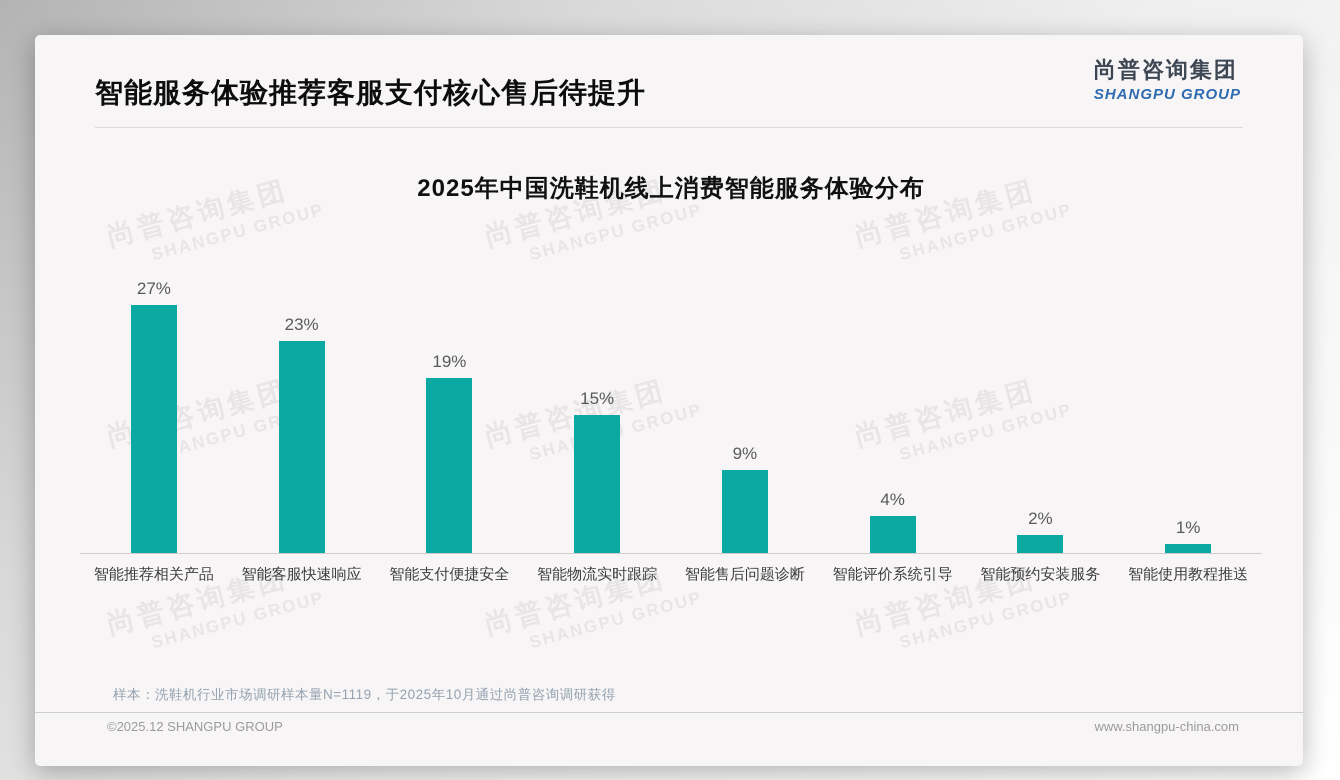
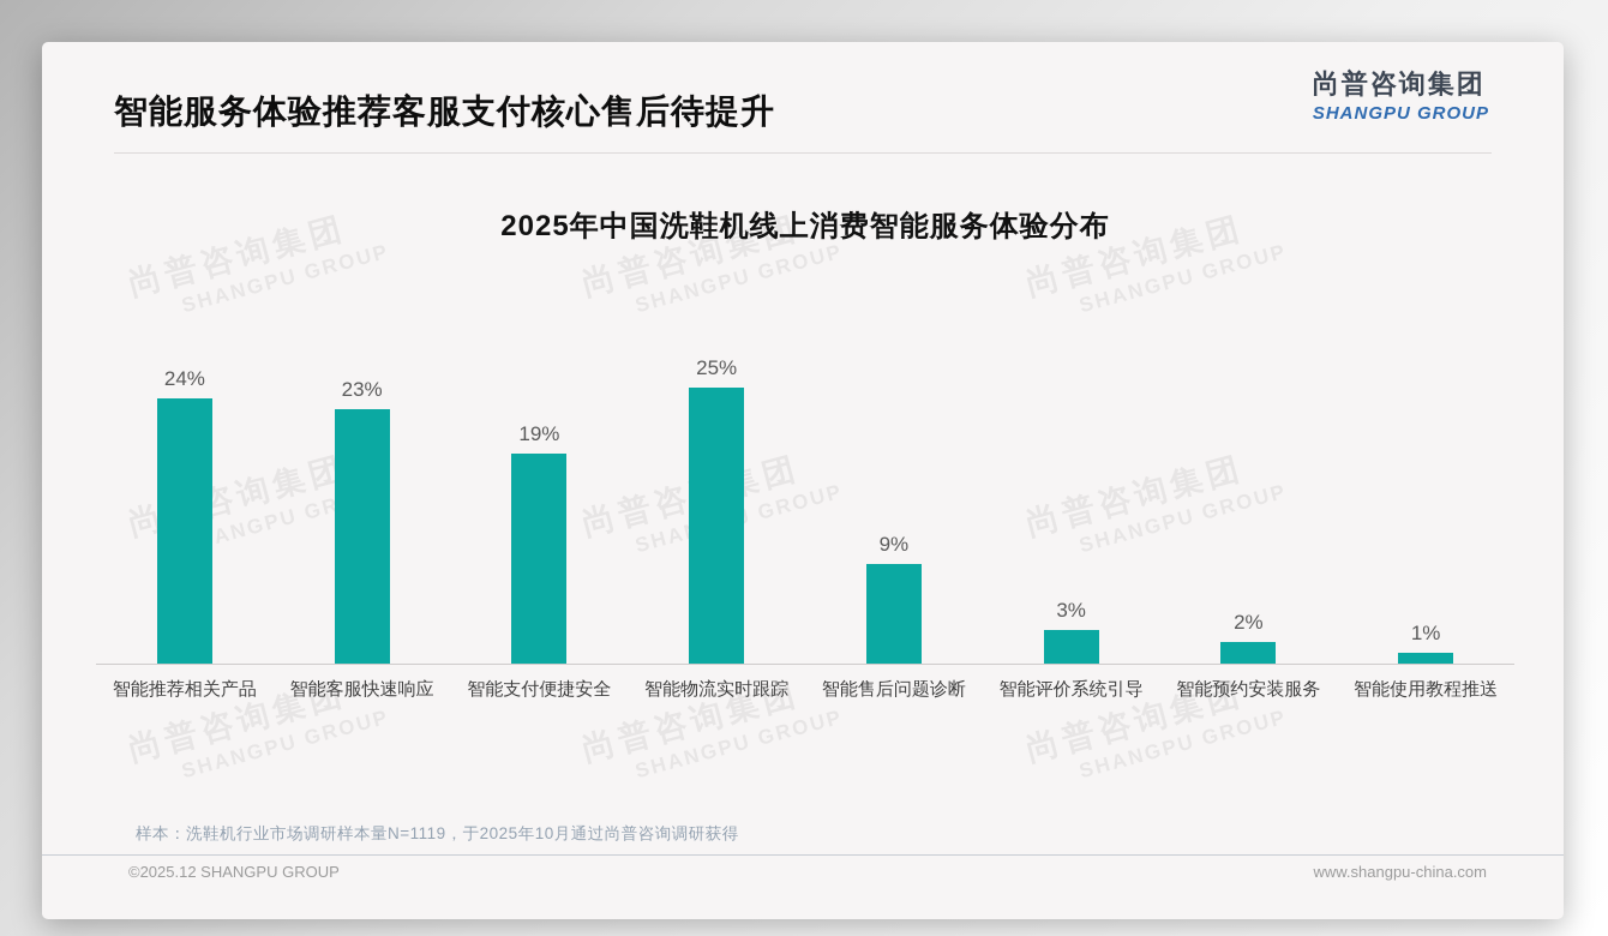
智能推荐相关产品: 27% -> 24%
智能物流实时跟踪: 15% -> 25%
智能评价系统引导: 4% -> 3%
